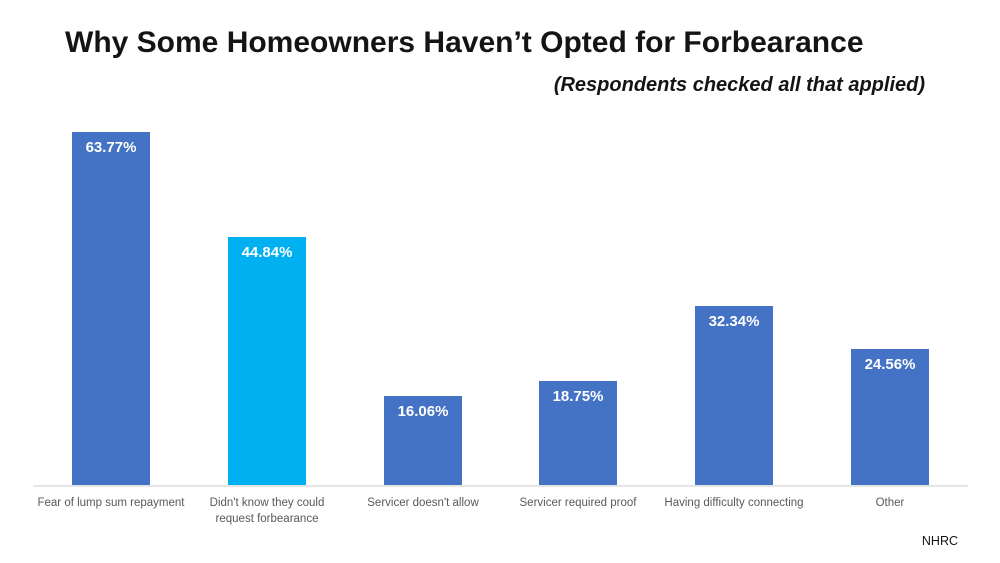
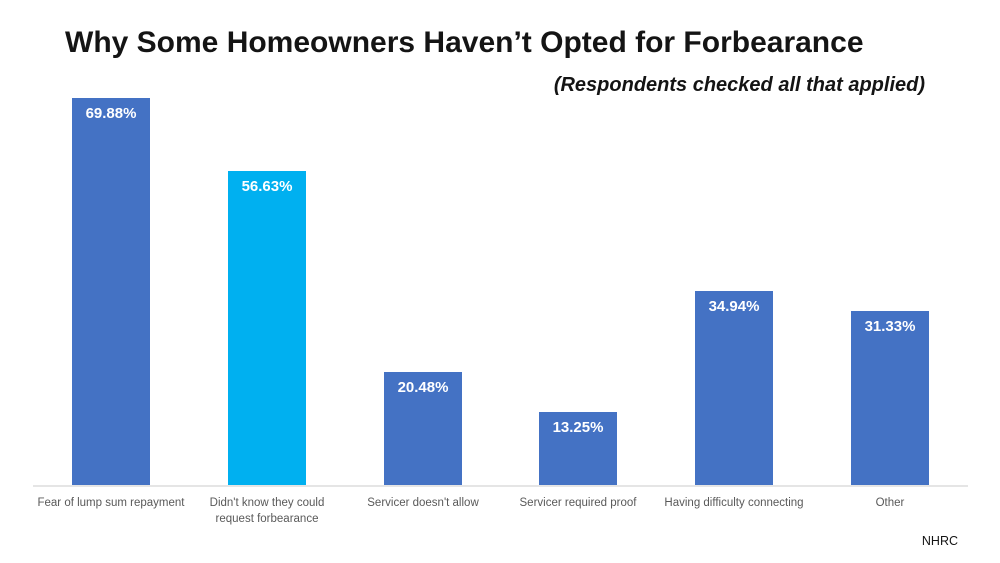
Fear of lump sum repayment: 63.77% -> 69.88%
Didn't know they could request forbearance: 44.84% -> 56.63%
Servicer doesn't allow: 16.06% -> 20.48%
Servicer required proof: 18.75% -> 13.25%
Having difficulty connecting: 32.34% -> 34.94%
Other: 24.56% -> 31.33%
